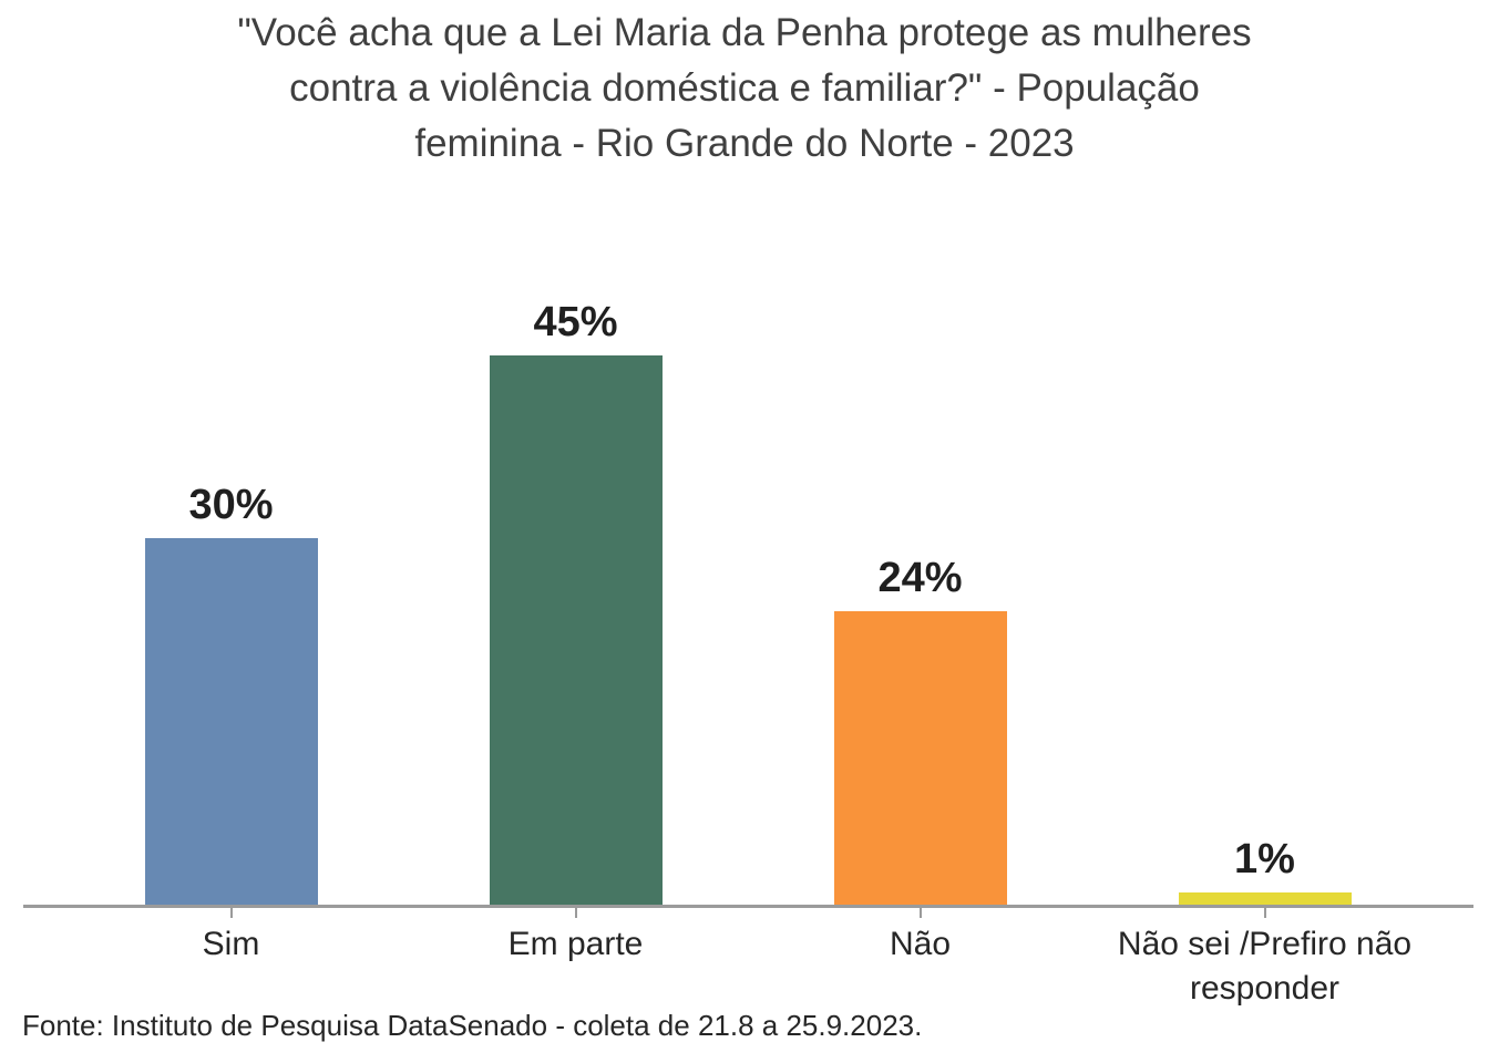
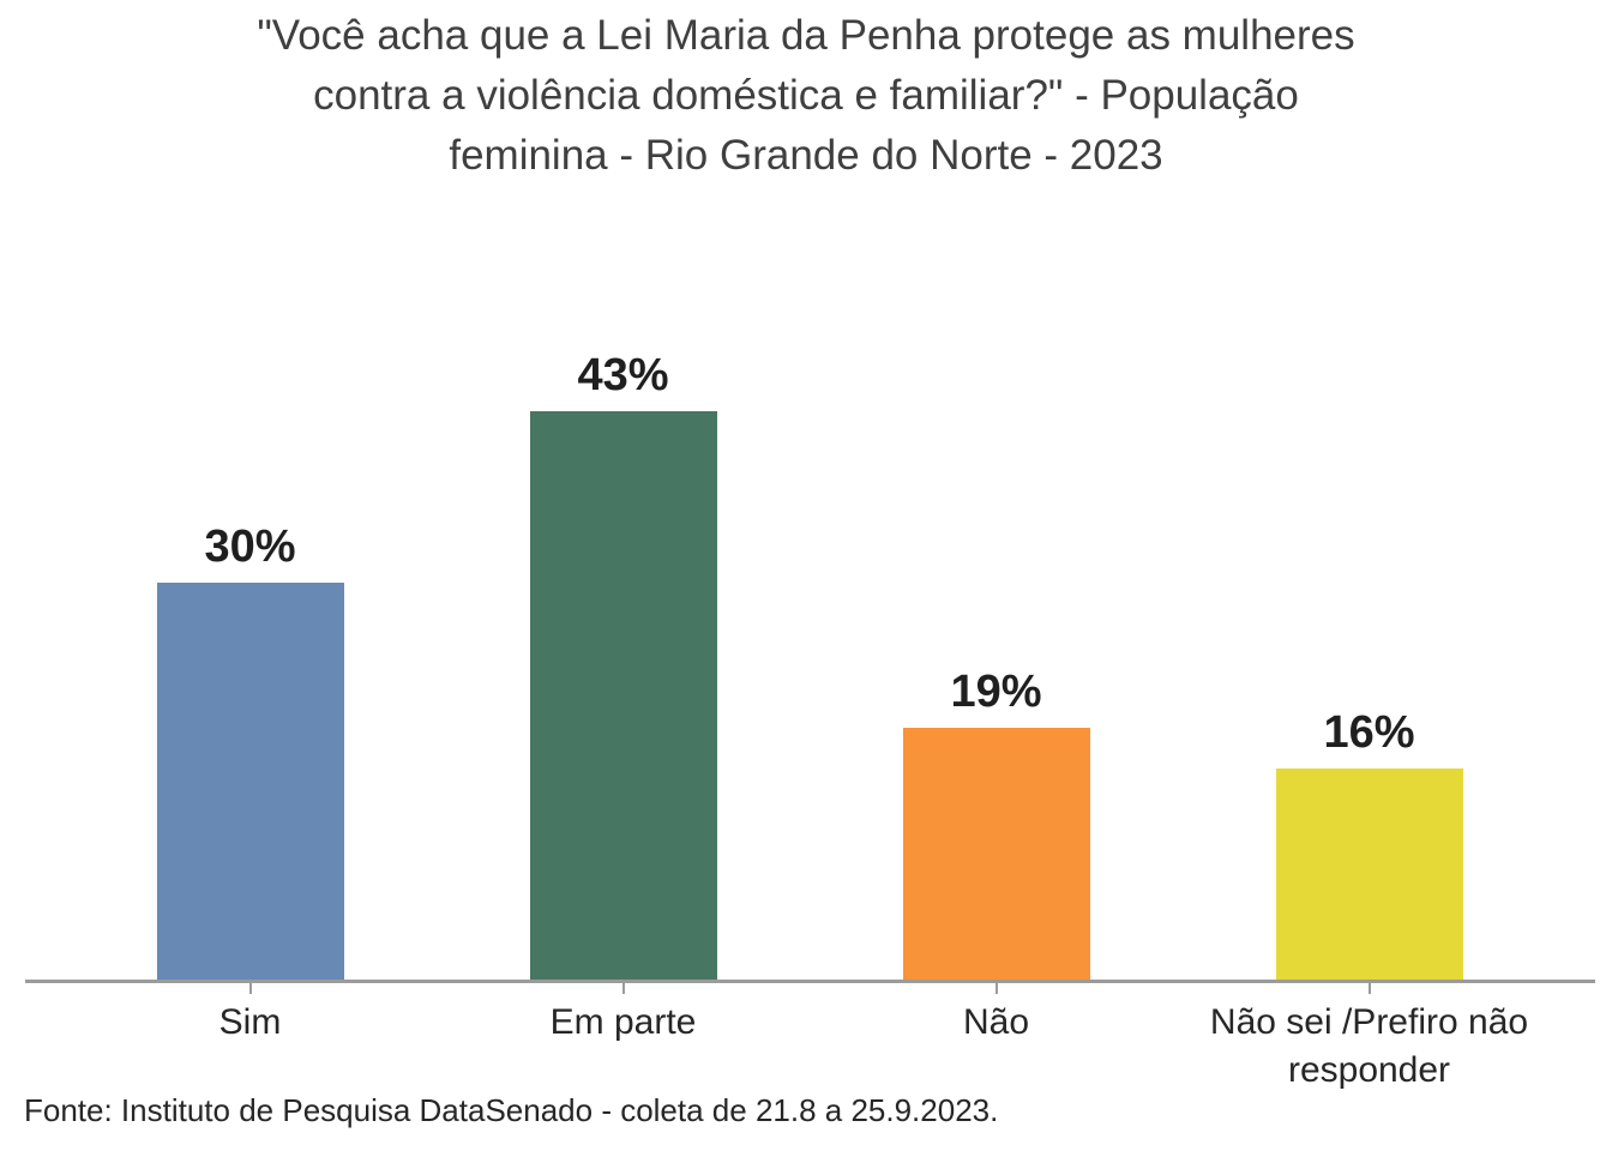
Em parte: 45% -> 43%
Não: 24% -> 19%
Não sei /Prefiro não responder: 1% -> 16%
